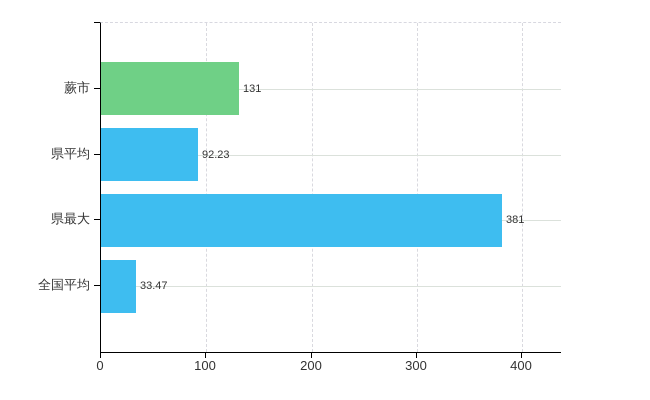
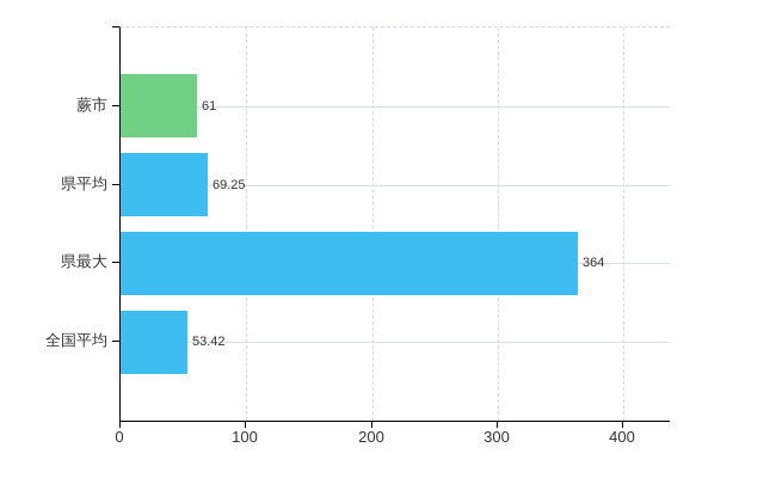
蕨市: 131 -> 61
県平均: 92.23 -> 69.25
県最大: 381 -> 364
全国平均: 33.47 -> 53.42
